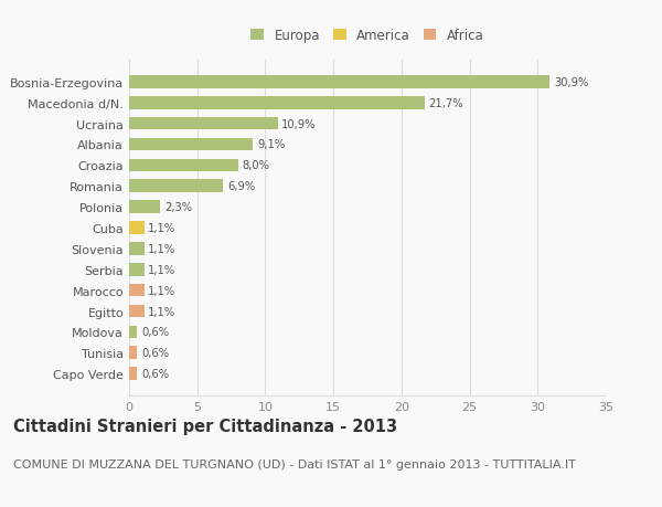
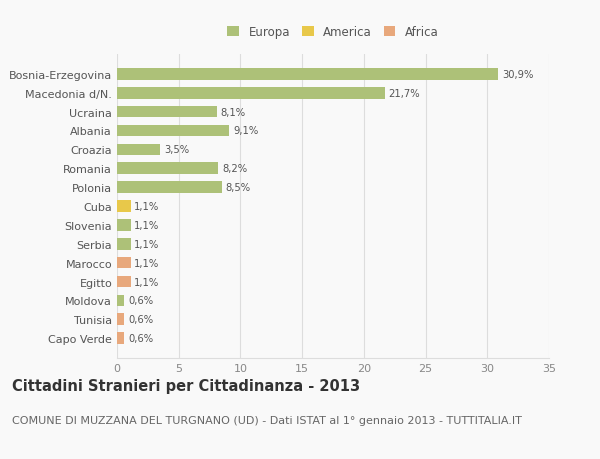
Ucraina: 10,9% -> 8,1%
Croazia: 8,0% -> 3,5%
Romania: 6,9% -> 8,2%
Polonia: 2,3% -> 8,5%
